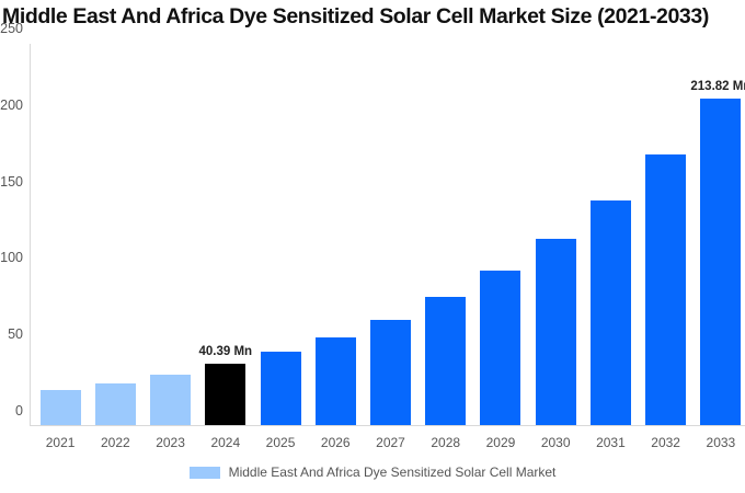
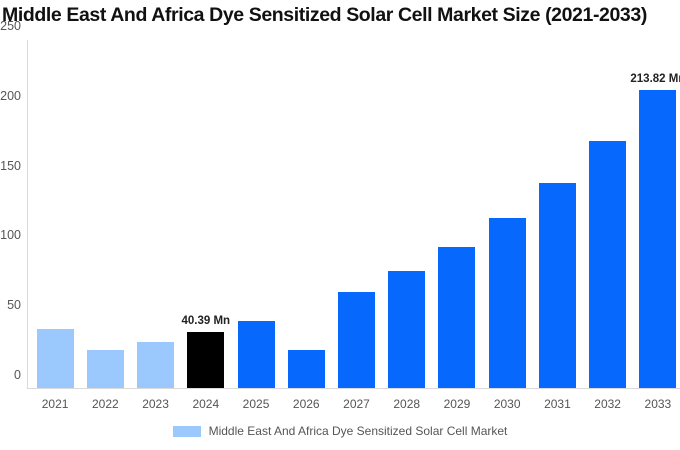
2021: 23 -> 42
2026: 58 -> 27
